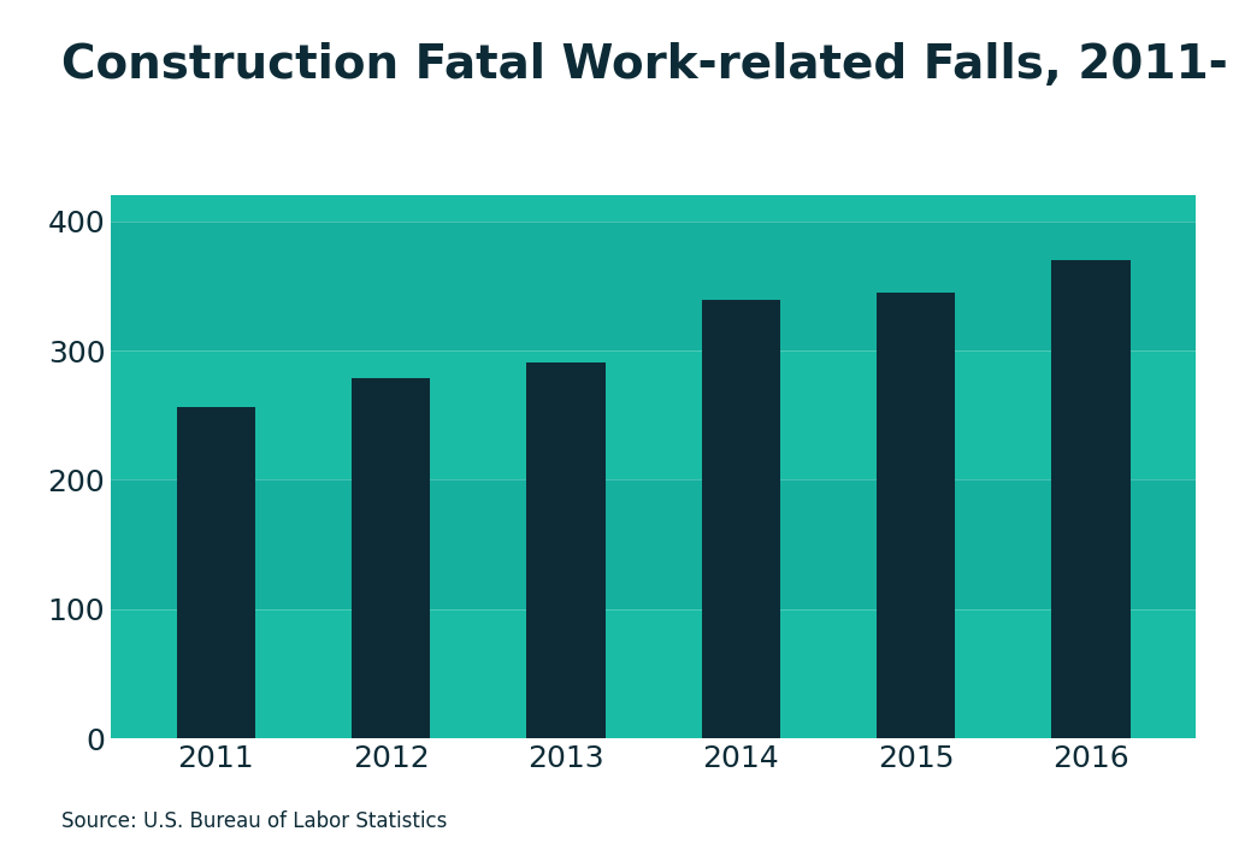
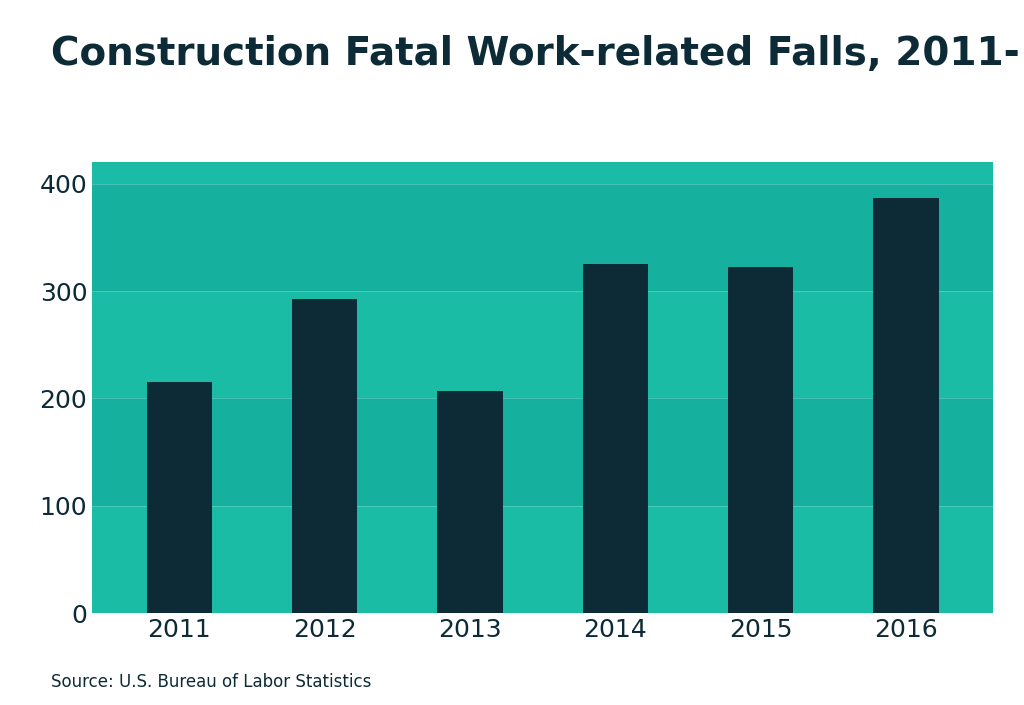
2011: 256 -> 215
2012: 279 -> 293
2013: 291 -> 207
2014: 339 -> 325
2015: 345 -> 322
2016: 370 -> 387
